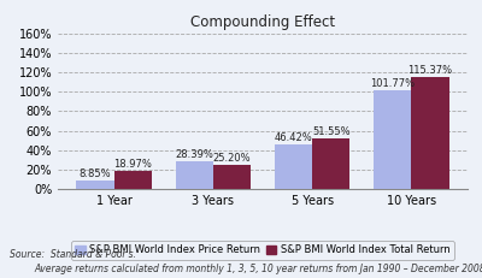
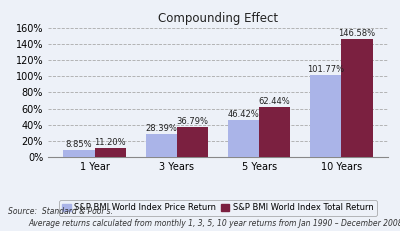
S&P BMI World Index Total Return/1 Year: 18.97% -> 11.20%
S&P BMI World Index Total Return/3 Years: 25.20% -> 36.79%
S&P BMI World Index Total Return/5 Years: 51.55% -> 62.44%
S&P BMI World Index Total Return/10 Years: 115.37% -> 146.58%
